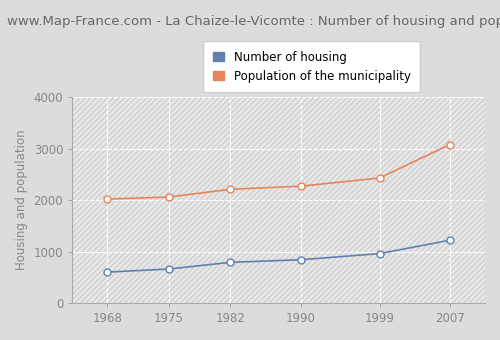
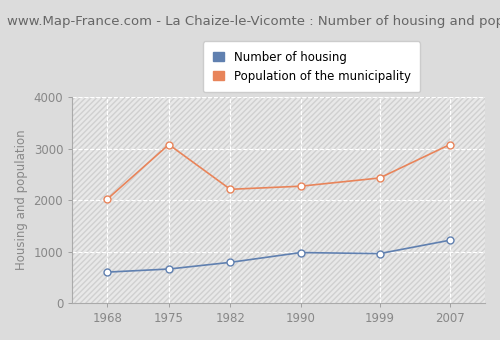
Population of the municipality/1975: 2060 -> 3080
Number of housing/1990: 840 -> 980
